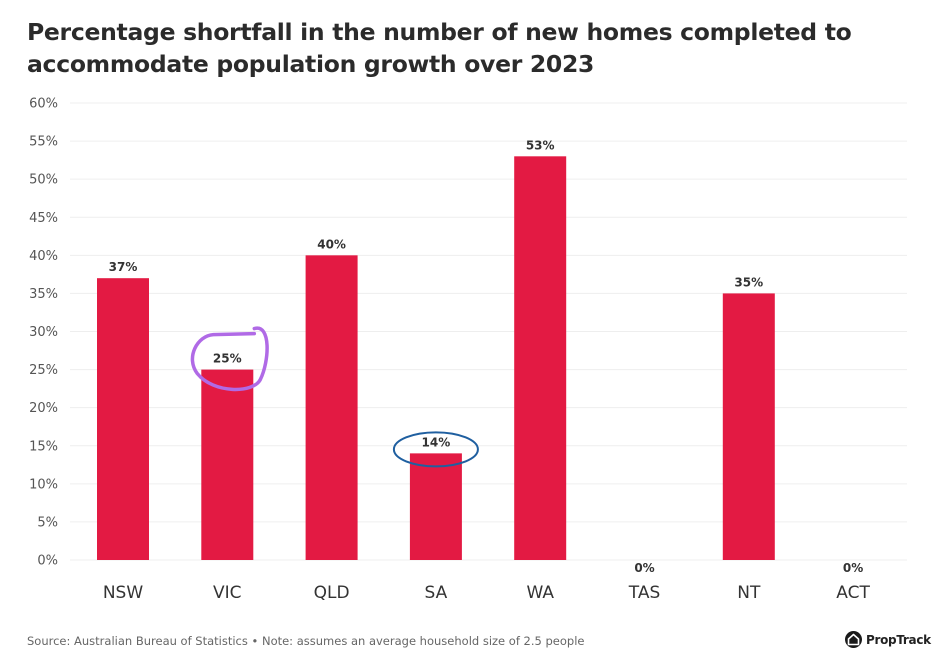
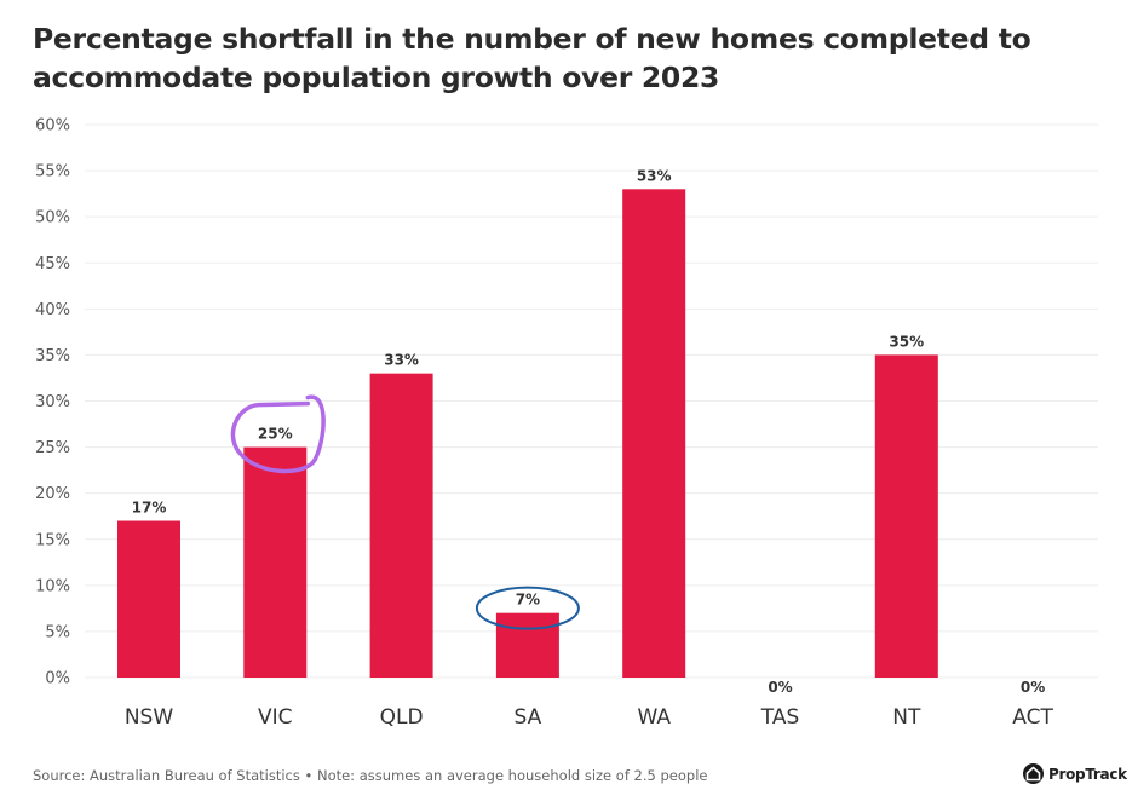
NSW: 37% -> 17%
QLD: 40% -> 33%
SA: 14% -> 7%
